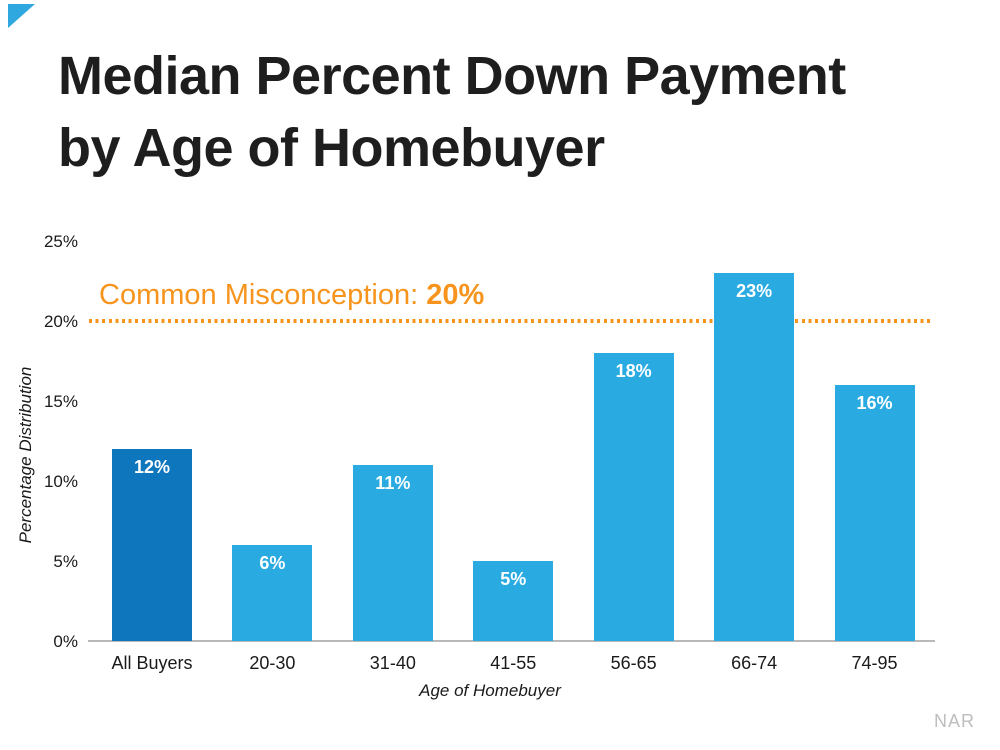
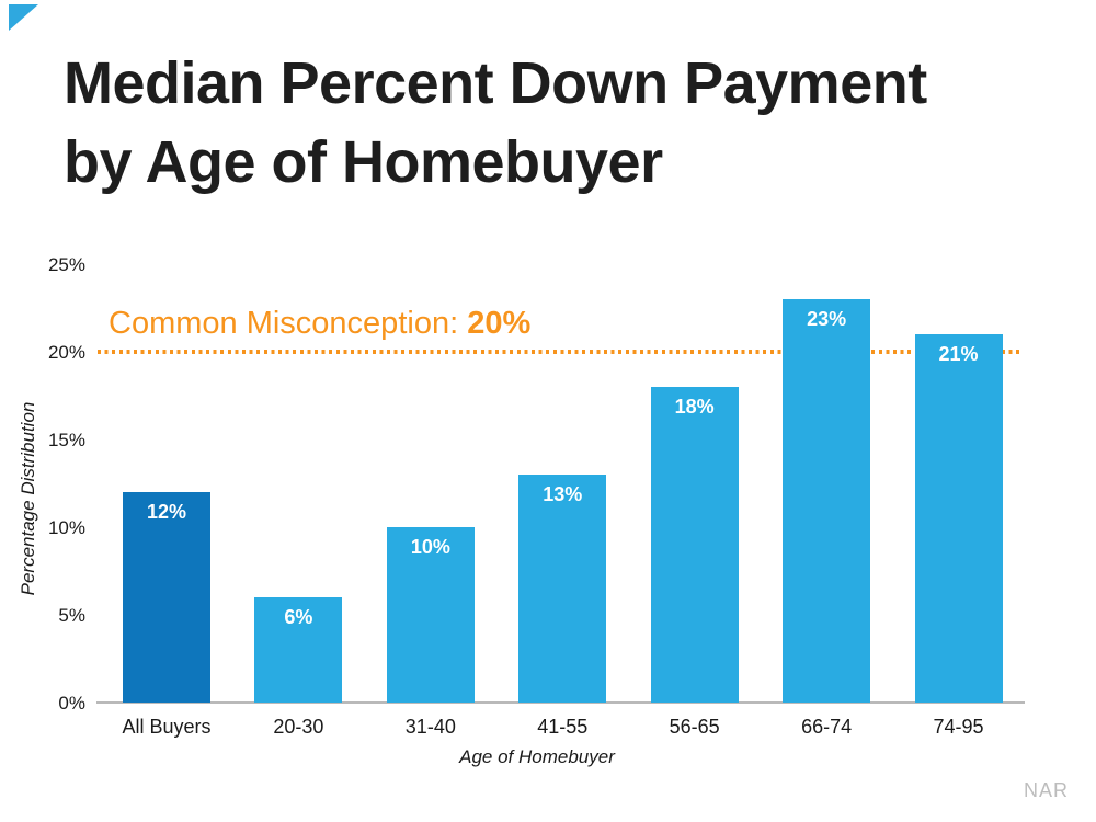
31-40: 11% -> 10%
41-55: 5% -> 13%
74-95: 16% -> 21%
